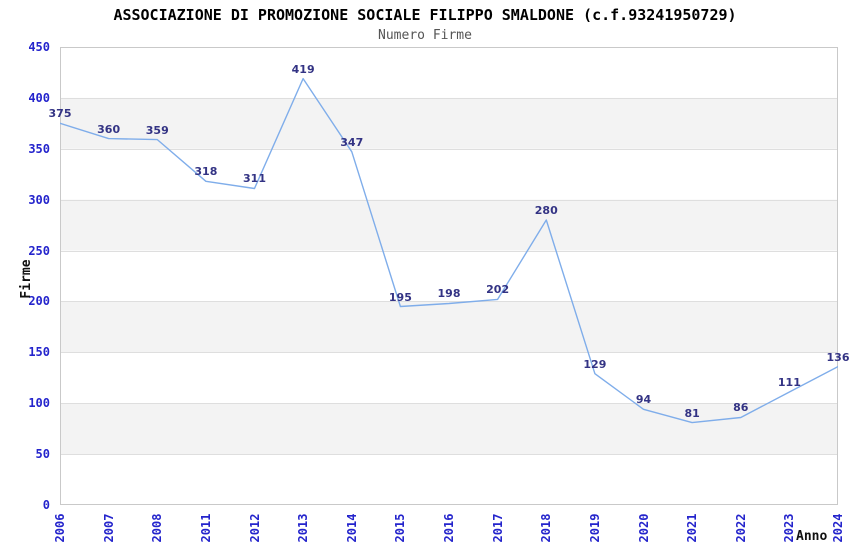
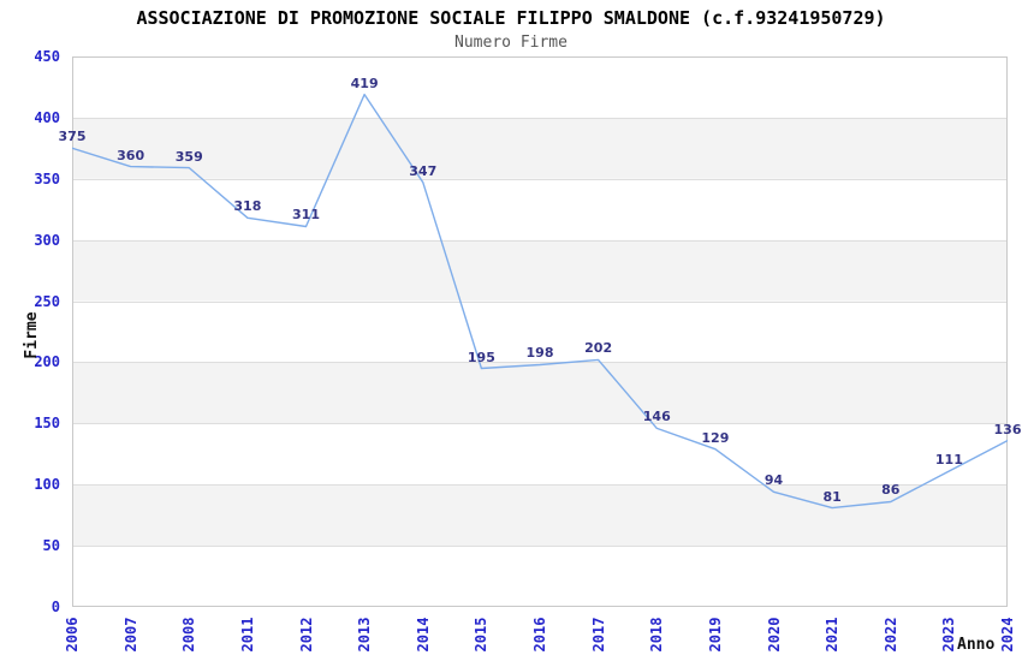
2018: 280 -> 146
